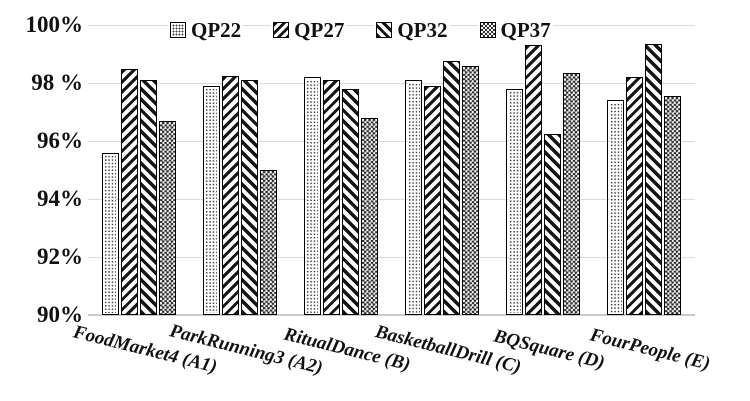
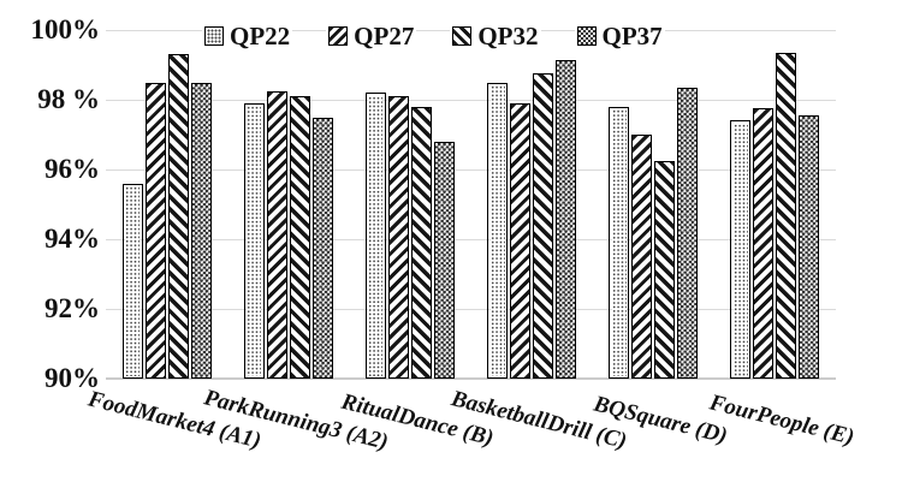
QP32/FoodMarket4 (A1): 98.1% -> 99.3%
QP37/FoodMarket4 (A1): 96.7% -> 98.5%
QP37/ParkRunning3 (A2): 95.0% -> 97.5%
QP22/BasketballDrill (C): 98.1% -> 98.5%
QP37/BasketballDrill (C): 98.6% -> 99.2%
QP27/BQSquare (D): 99.3% -> 97.0%
QP27/FourPeople (E): 98.2% -> 97.8%
